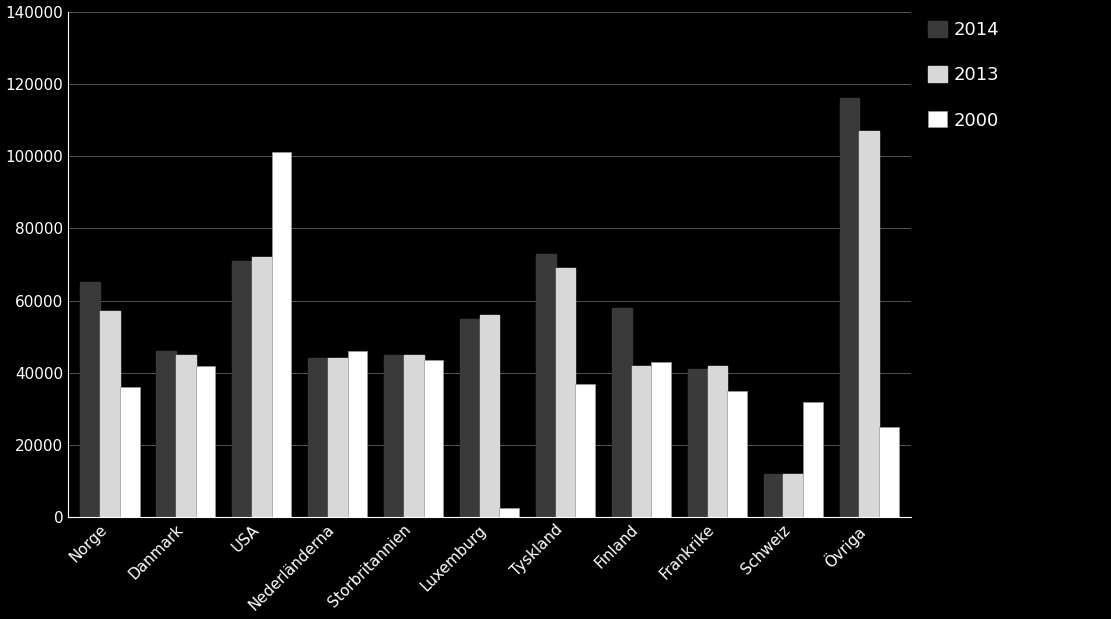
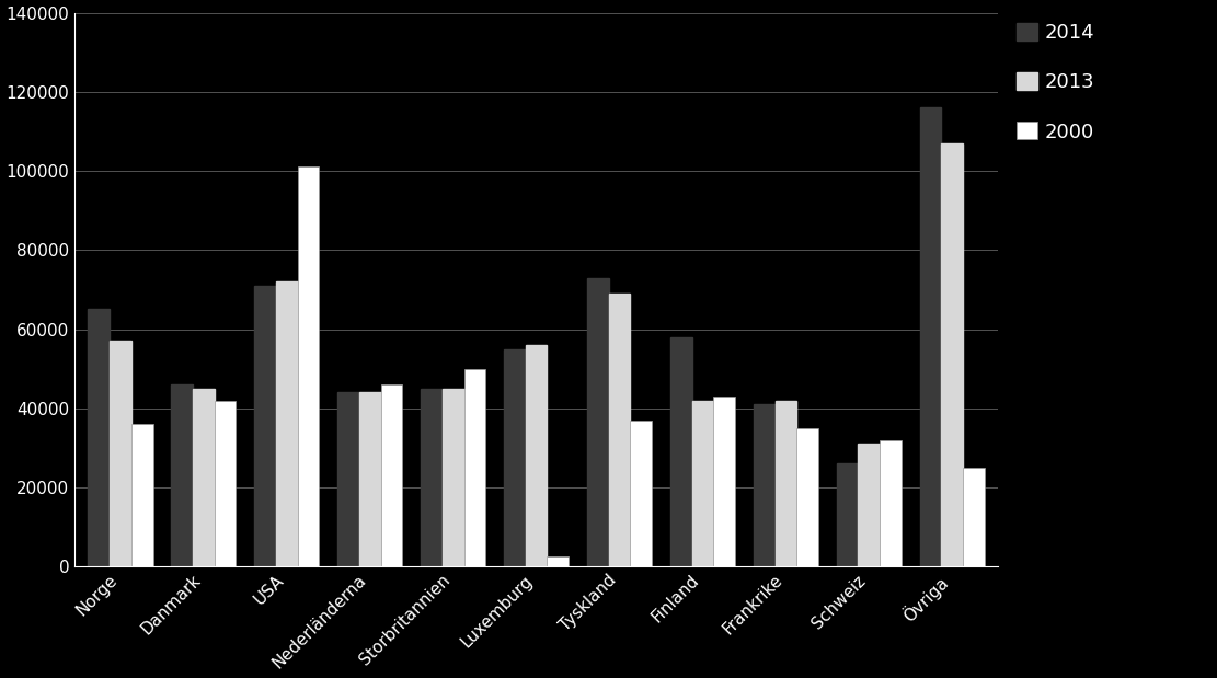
2000/Storbritannien: 43500 -> 50000
2014/Schweiz: 12000 -> 26000
2013/Schweiz: 12000 -> 31000
